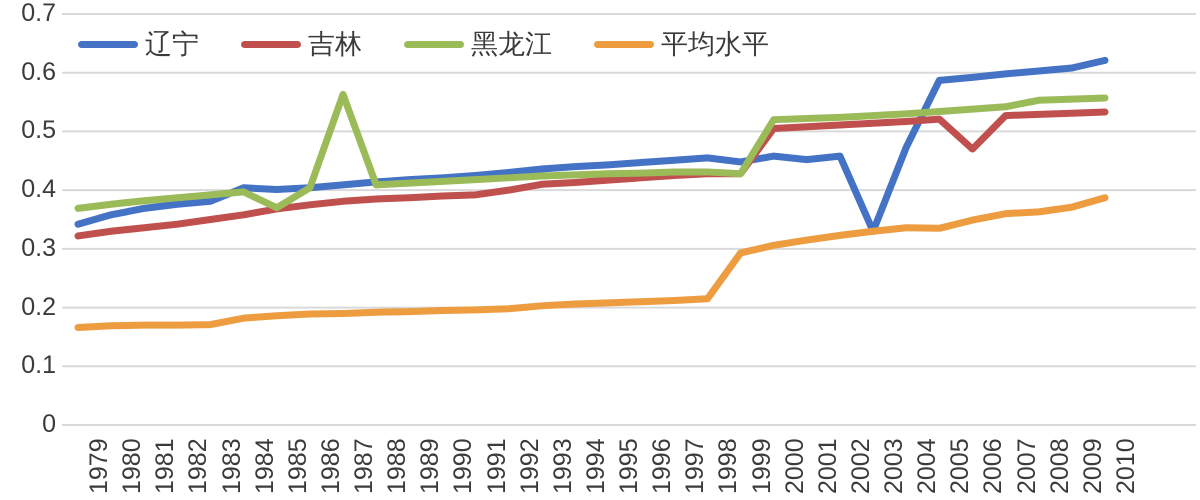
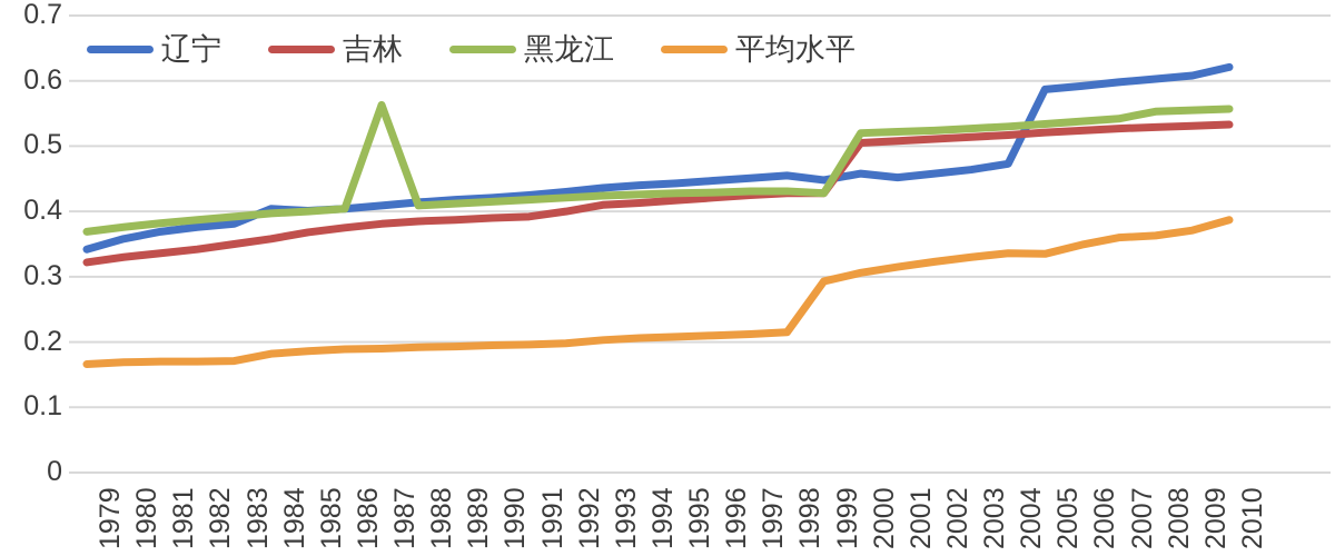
黑龙江/1985: 0.37 -> 0.40
辽宁/2003: 0.33 -> 0.46
吉林/2006: 0.47 -> 0.52
